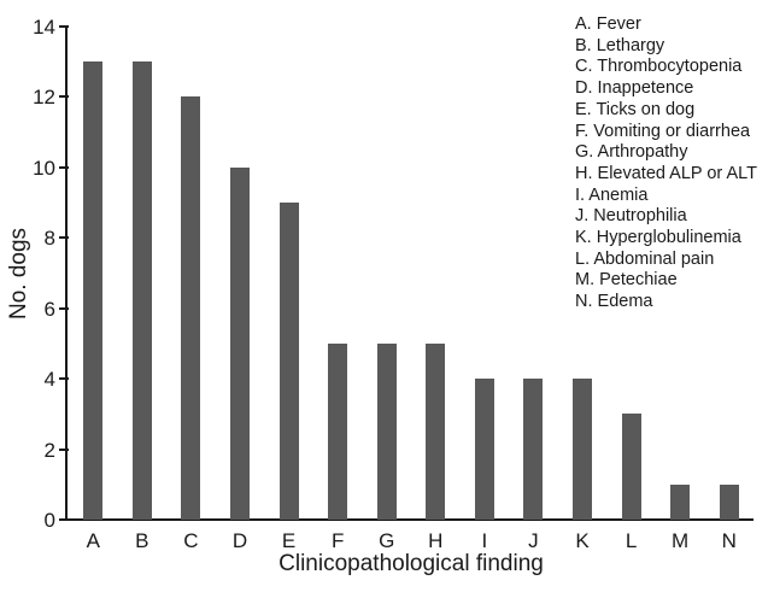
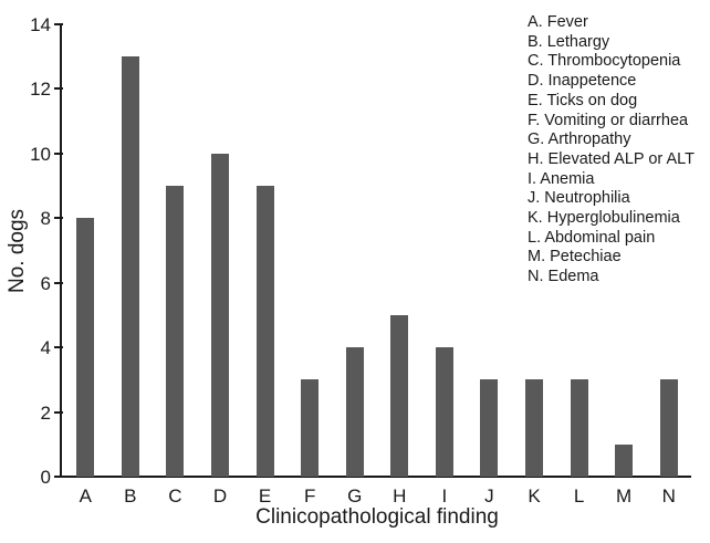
A: 13 -> 8
C: 12 -> 9
F: 5 -> 3
G: 5 -> 4
J: 4 -> 3
K: 4 -> 3
N: 1 -> 3
